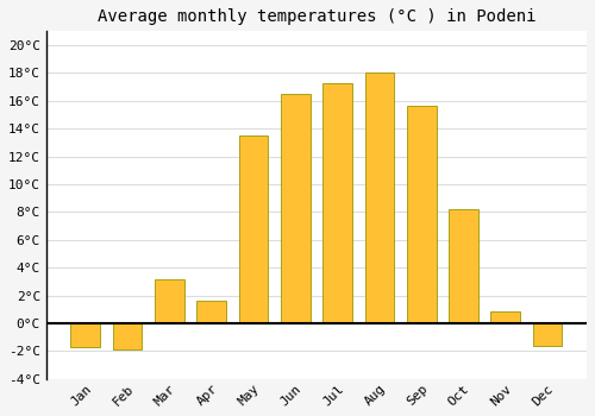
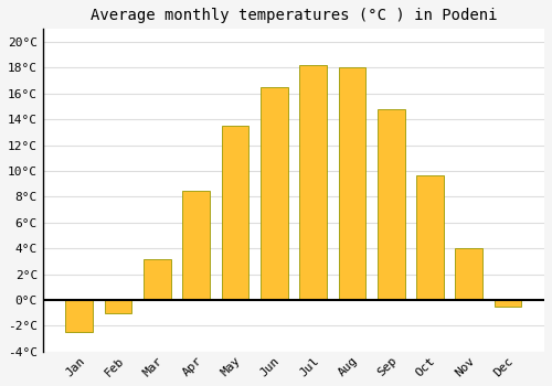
Jan: -1.7°C -> -2.5°C
Feb: -1.9°C -> -1.0°C
Apr: 1.6°C -> 8.5°C
Jul: 17.3°C -> 18.2°C
Sep: 15.6°C -> 14.8°C
Oct: 8.2°C -> 9.7°C
Nov: 0.9°C -> 4.0°C
Dec: -1.6°C -> -0.5°C
